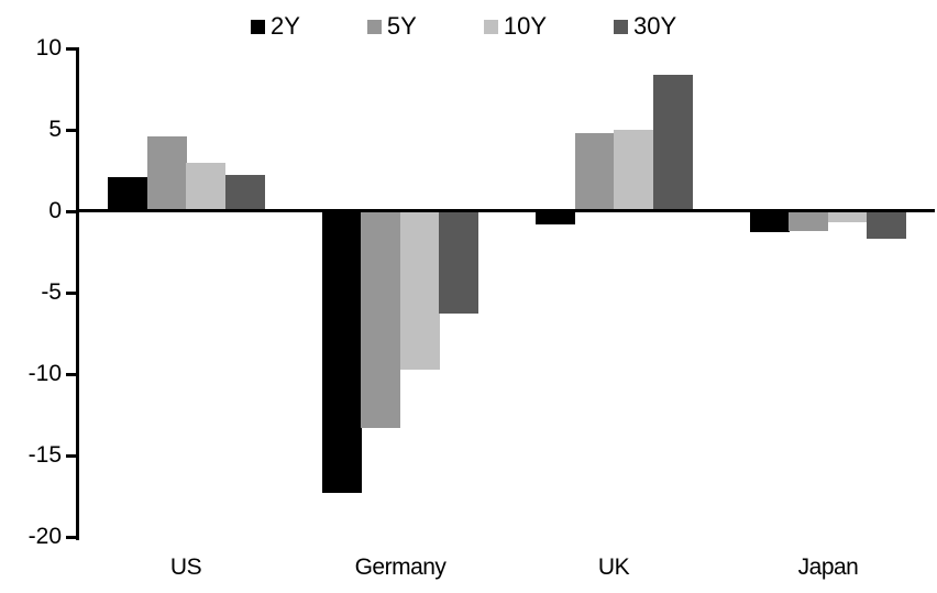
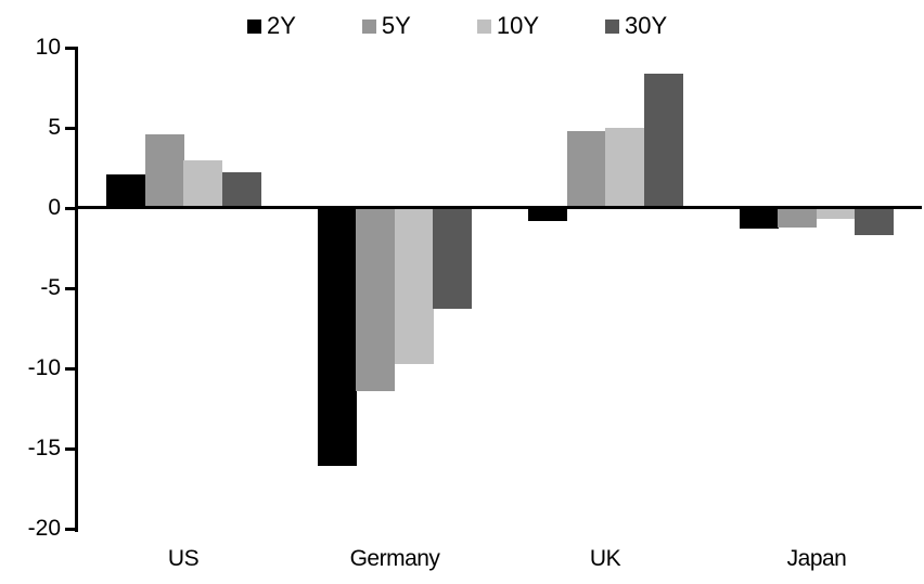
2Y/Germany: -17.3 -> -16.1
5Y/Germany: -13.3 -> -11.4
